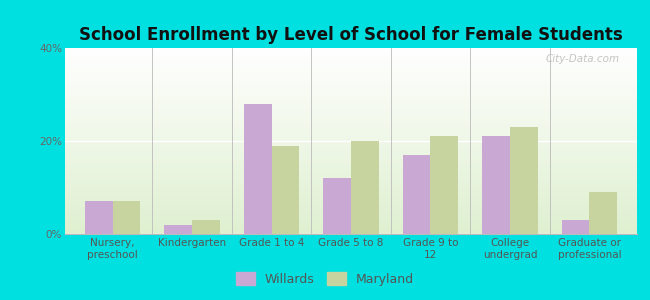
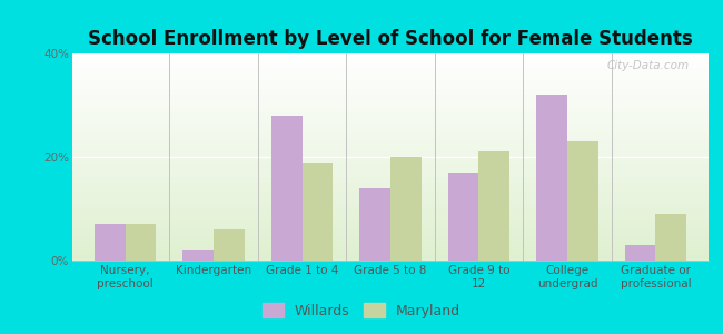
Maryland/Kindergarten: 3% -> 6%
Willards/Grade 5 to 8: 12% -> 14%
Willards/College undergrad: 21% -> 32%
